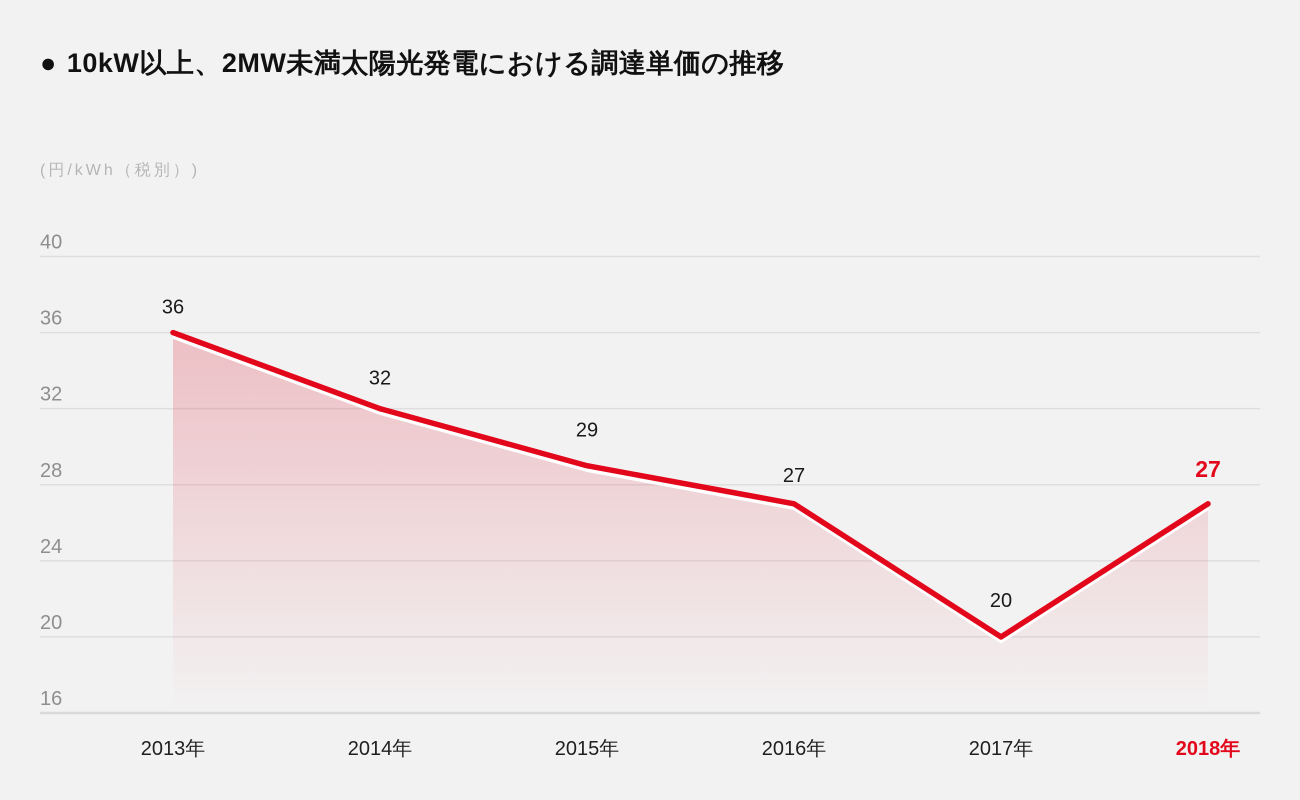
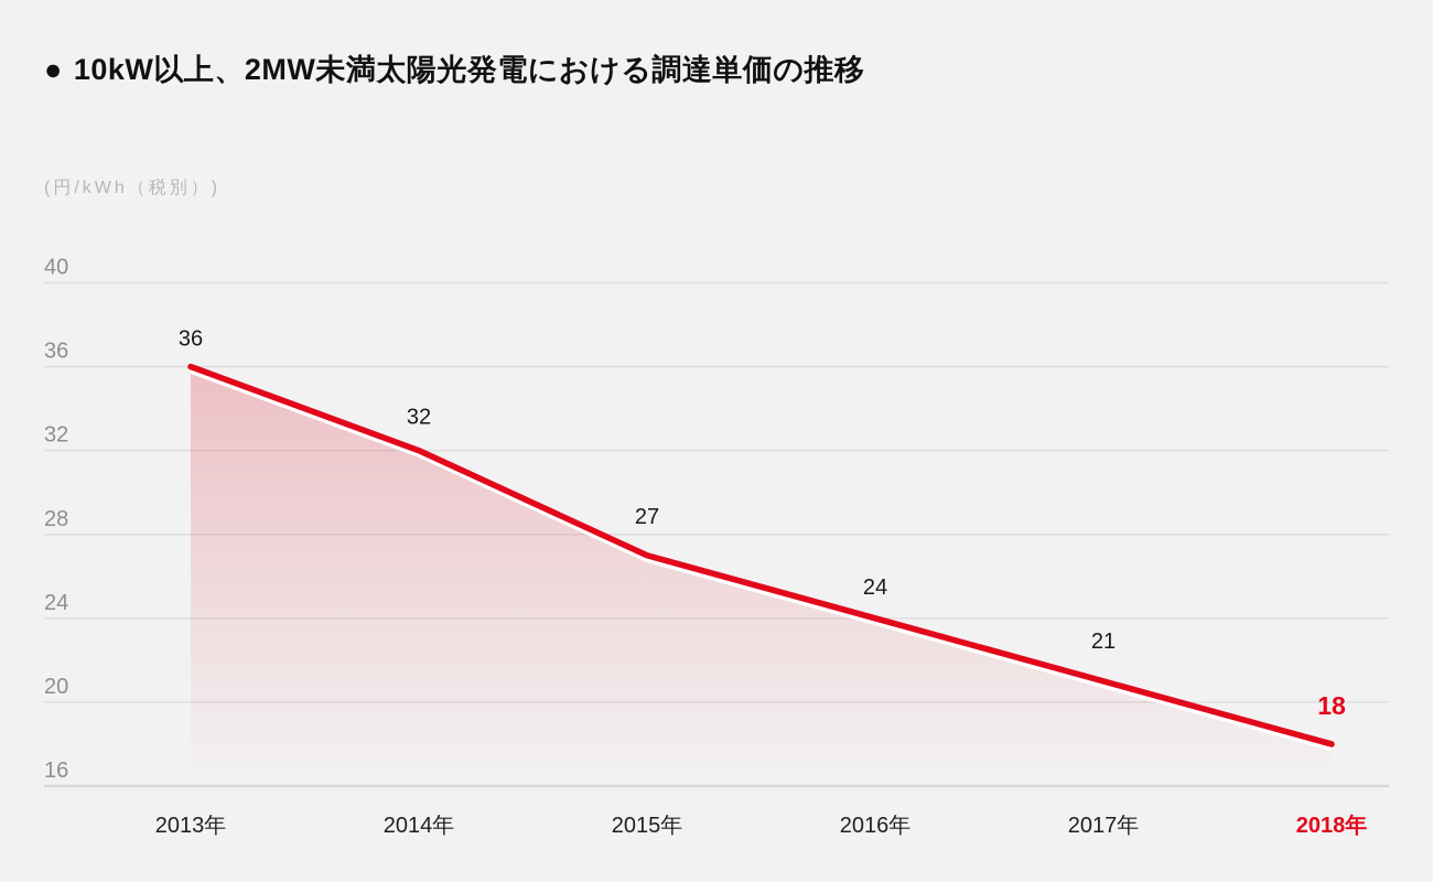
2015年: 29 -> 27
2016年: 27 -> 24
2017年: 20 -> 21
2018年: 27 -> 18
